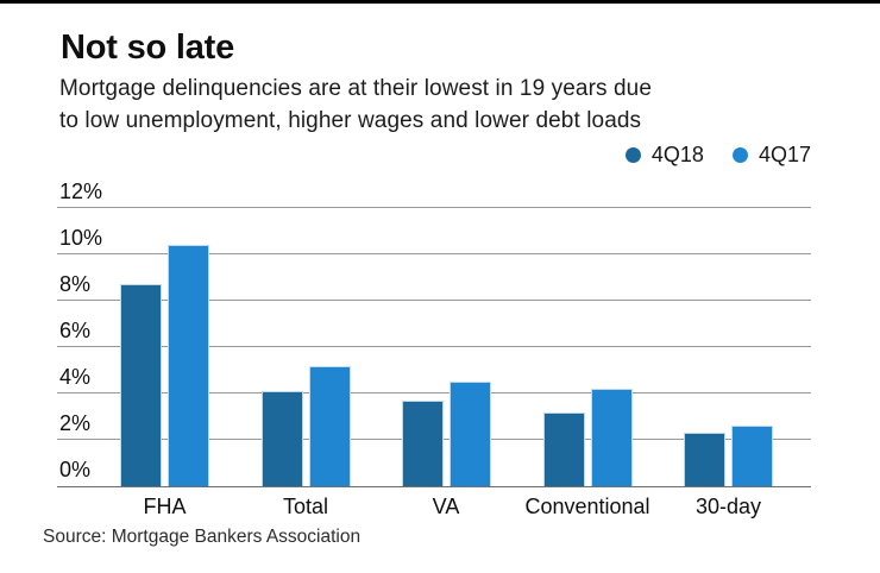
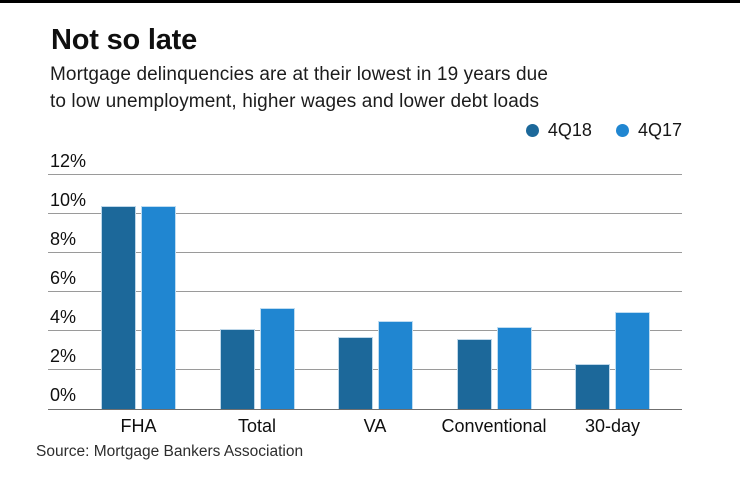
4Q18/FHA: 8.7% -> 10.4%
4Q18/Conventional: 3.2% -> 3.6%
4Q17/30-day: 2.6% -> 5.0%
